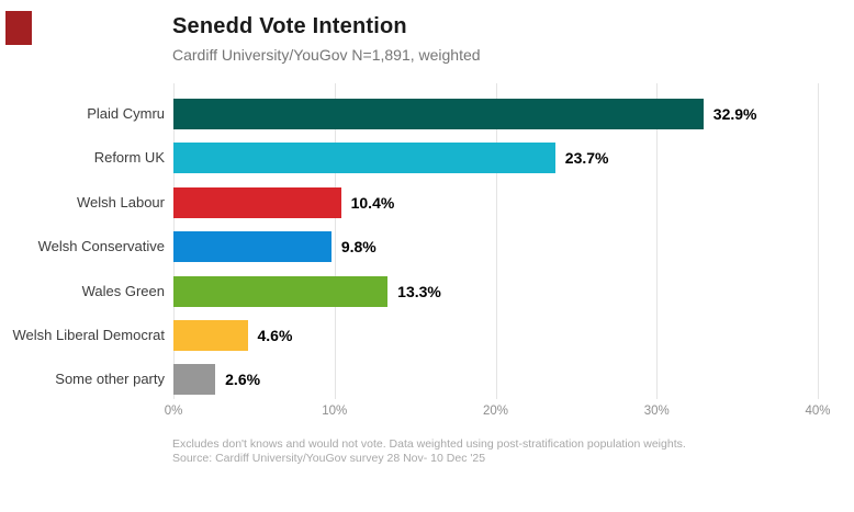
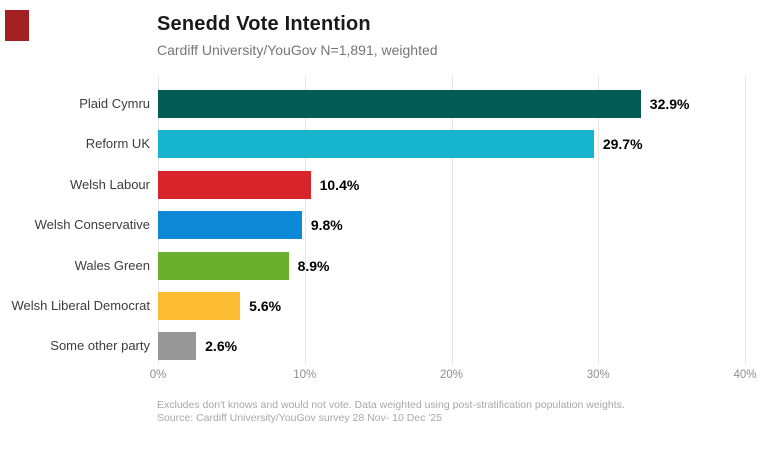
Reform UK: 23.7% -> 29.7%
Wales Green: 13.3% -> 8.9%
Welsh Liberal Democrat: 4.6% -> 5.6%
